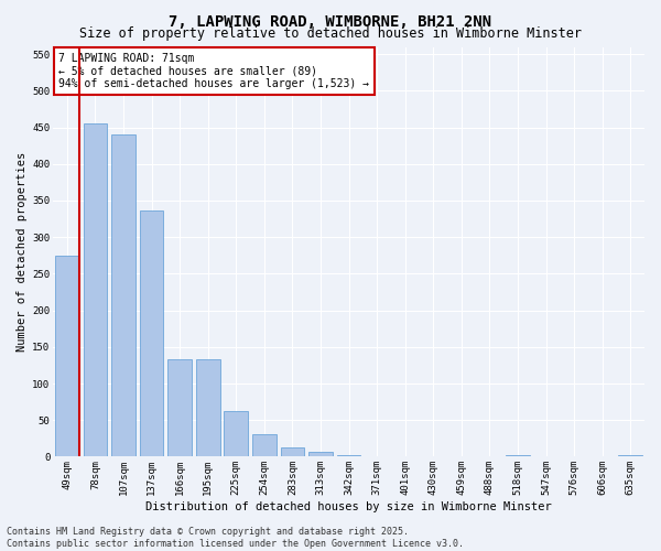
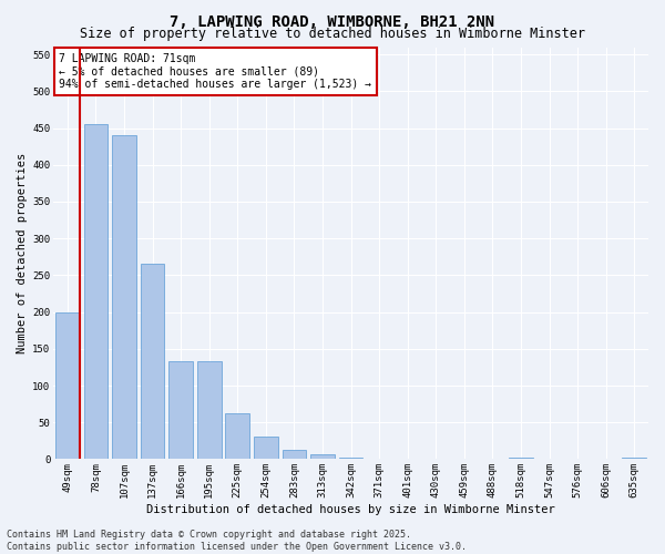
49sqm: 274 -> 200
137sqm: 336 -> 265
